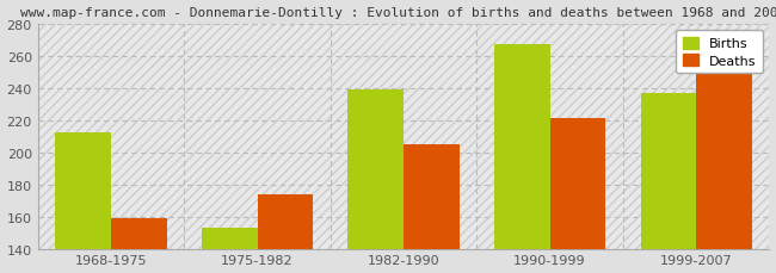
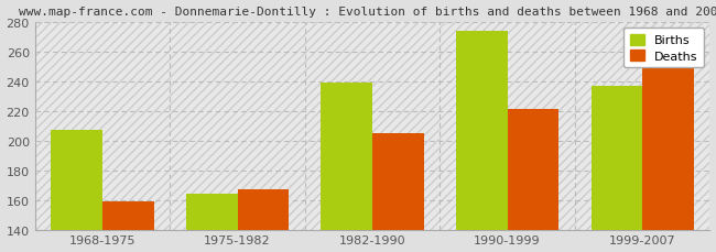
Births/1968-1975: 212 -> 207
Births/1975-1982: 153 -> 164
Deaths/1975-1982: 174 -> 167
Births/1990-1999: 267 -> 274
